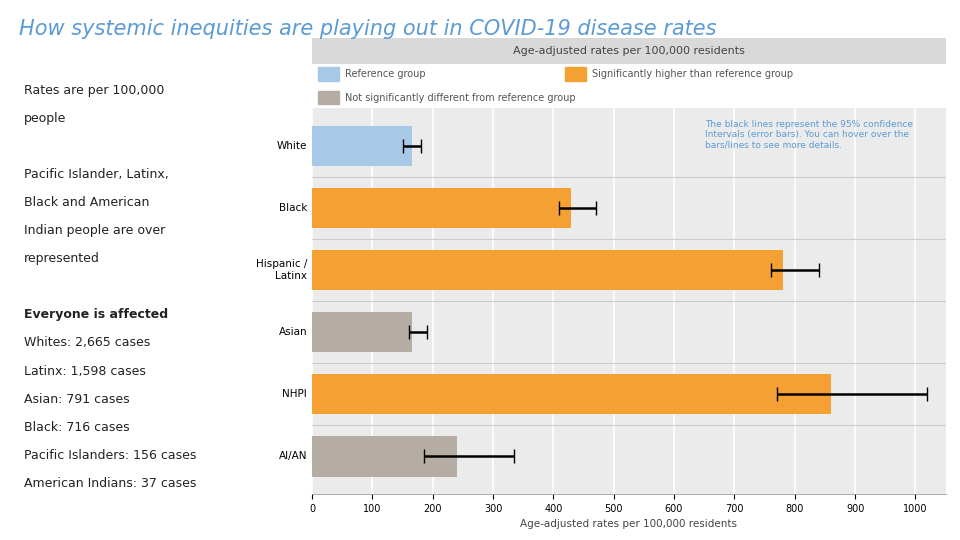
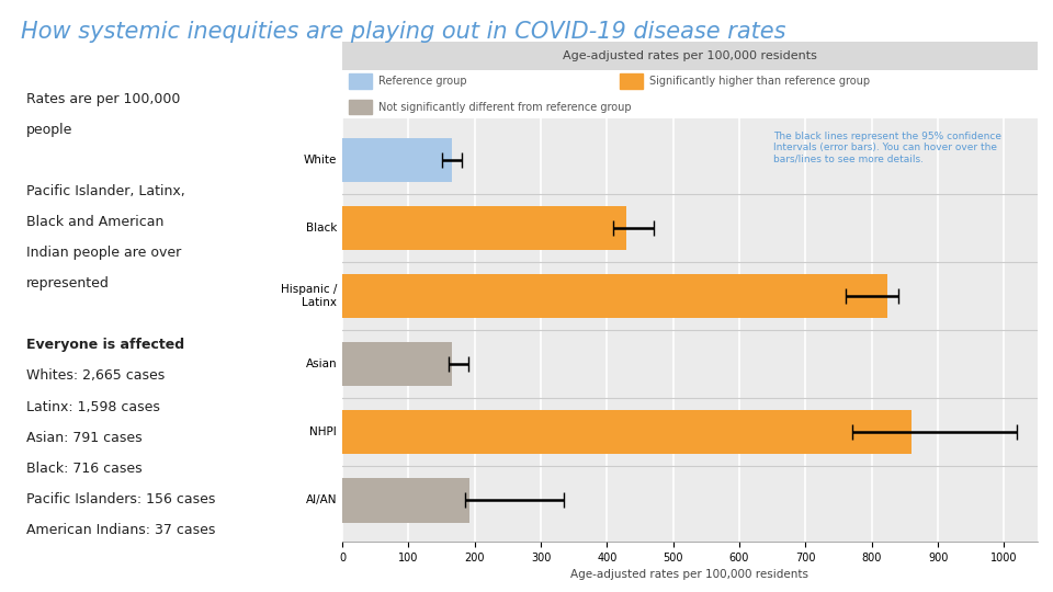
Hispanic / Latinx: 780 -> 824
AI/AN: 240 -> 192
